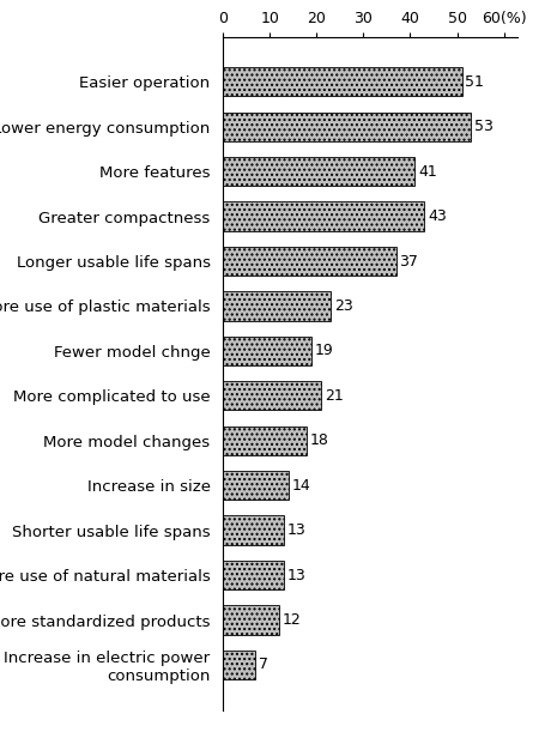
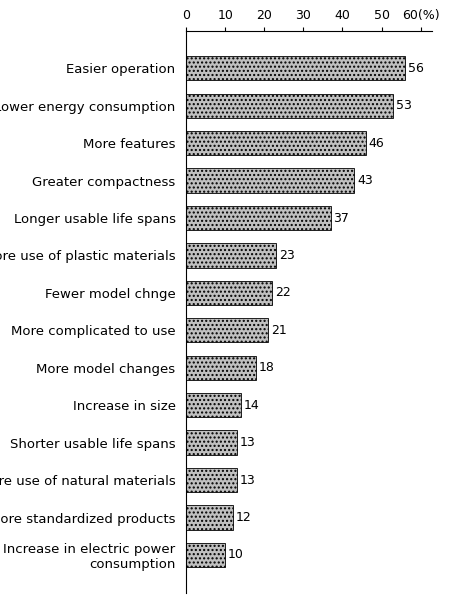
Easier operation: 51 -> 56
More features: 41 -> 46
Fewer model chnge: 19 -> 22
Increase in electric power consumption: 7 -> 10
